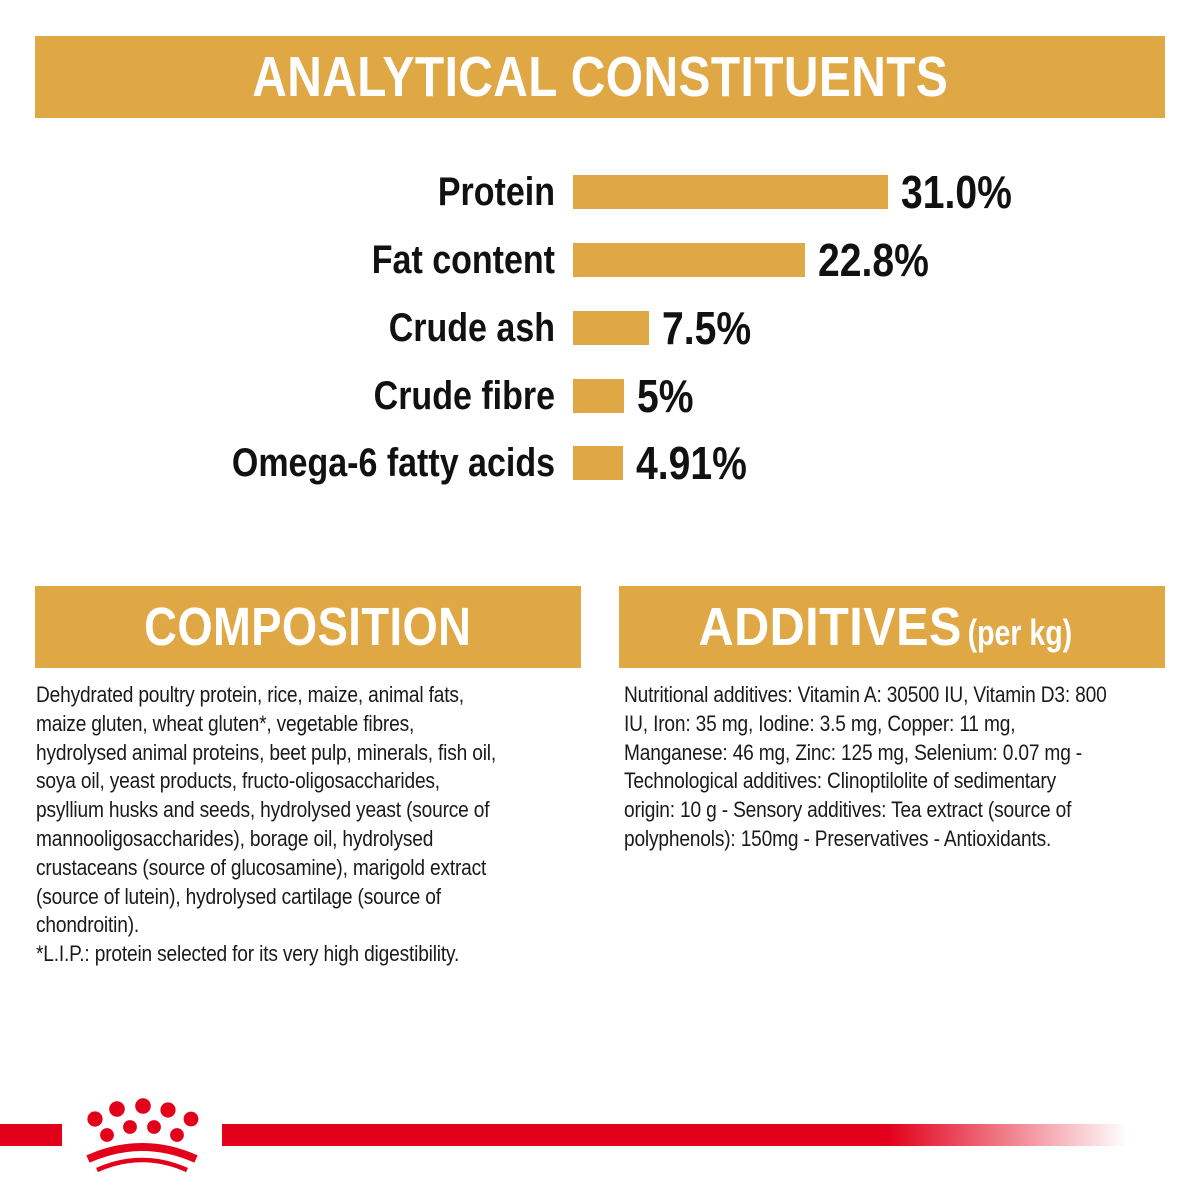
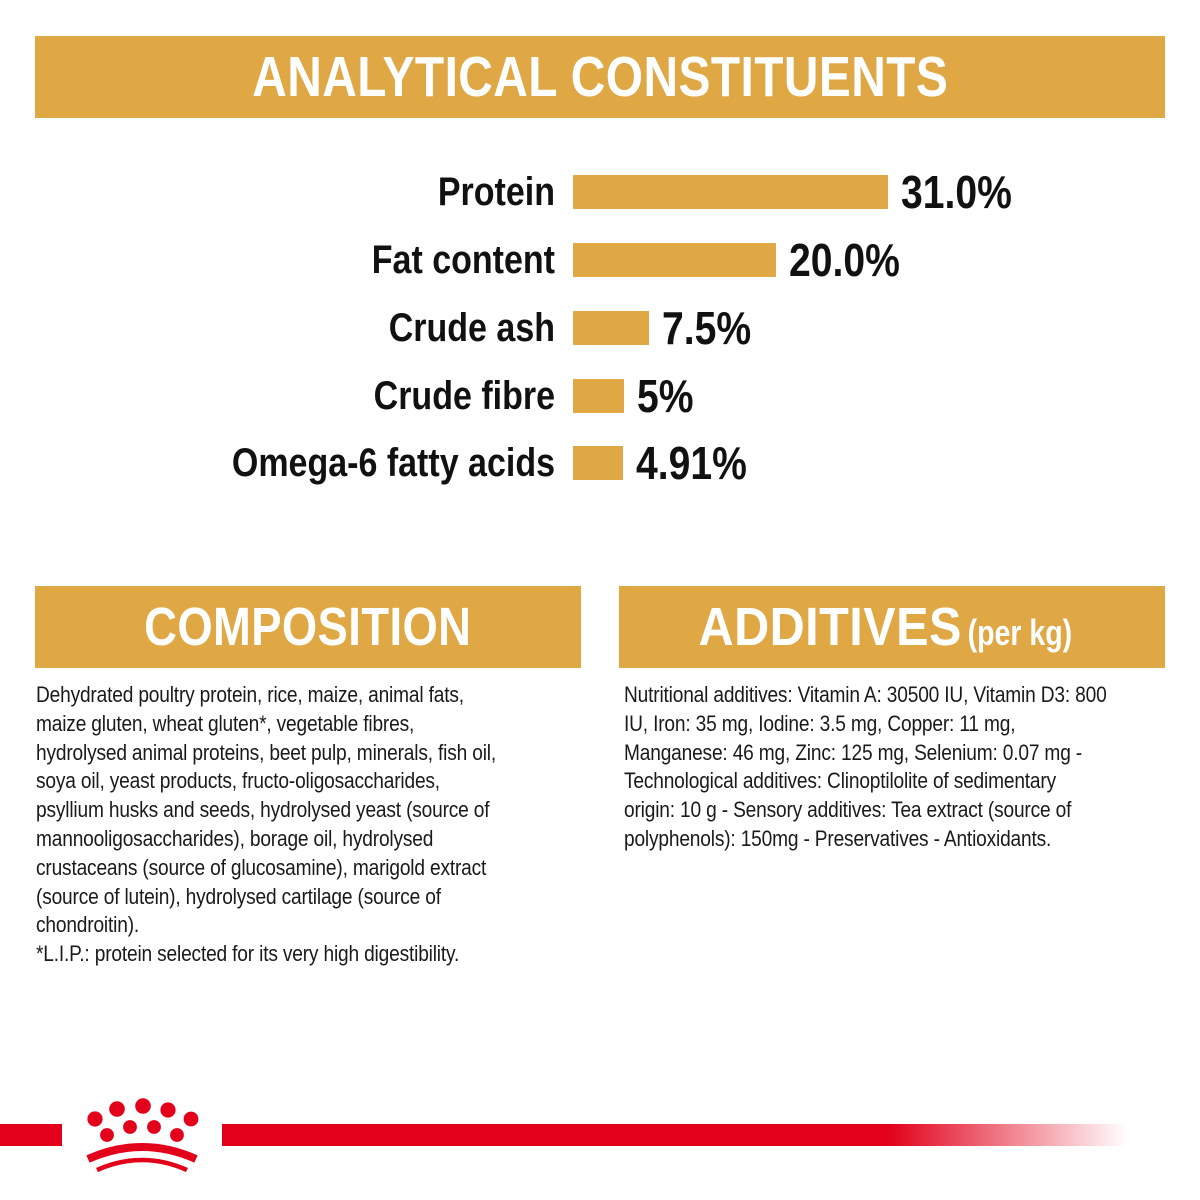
Fat content: 22.8% -> 20.0%
